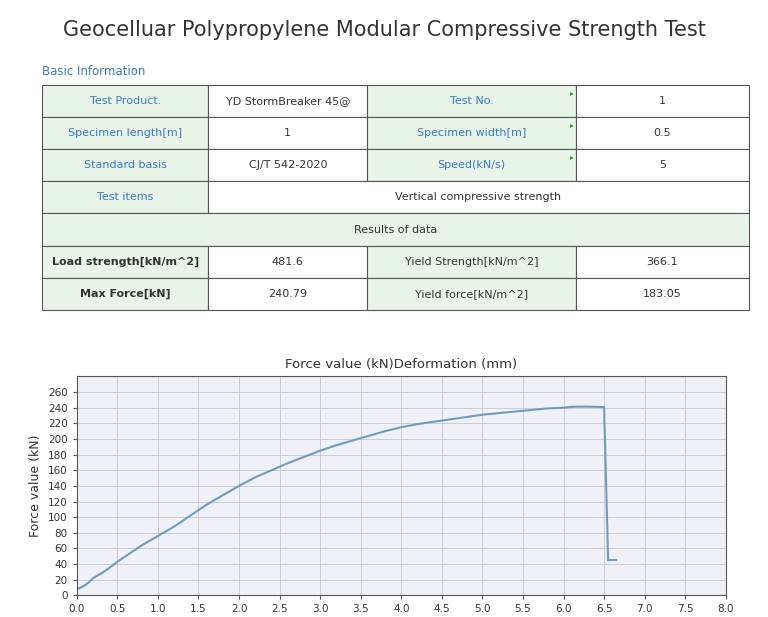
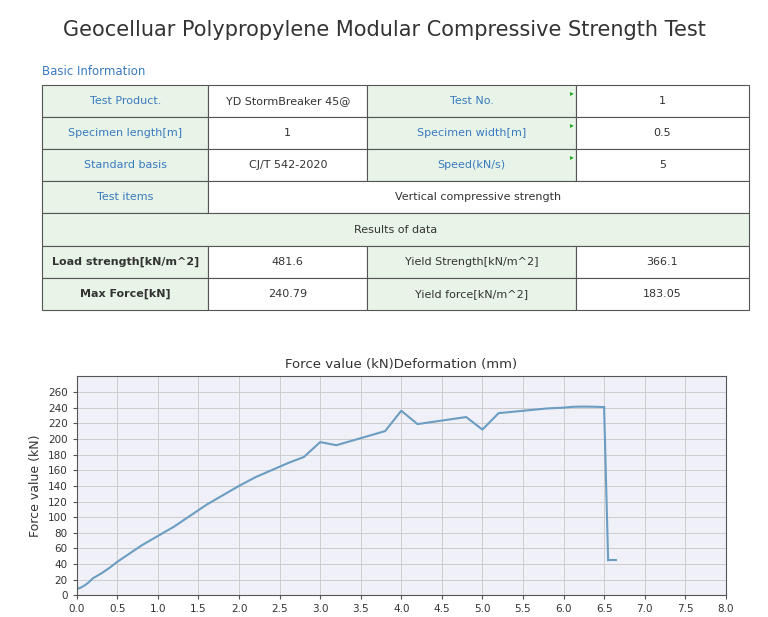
3.0: 185 -> 196
4.0: 215 -> 236
5.0: 231 -> 212
